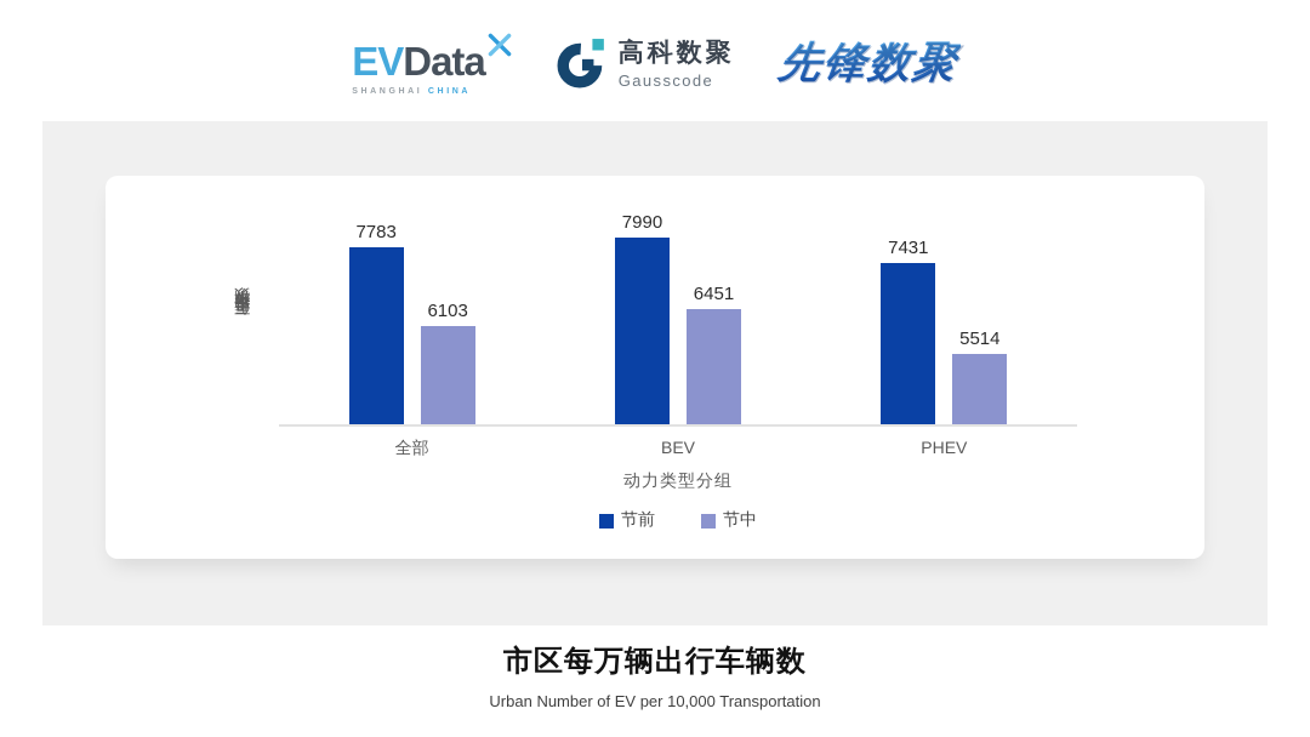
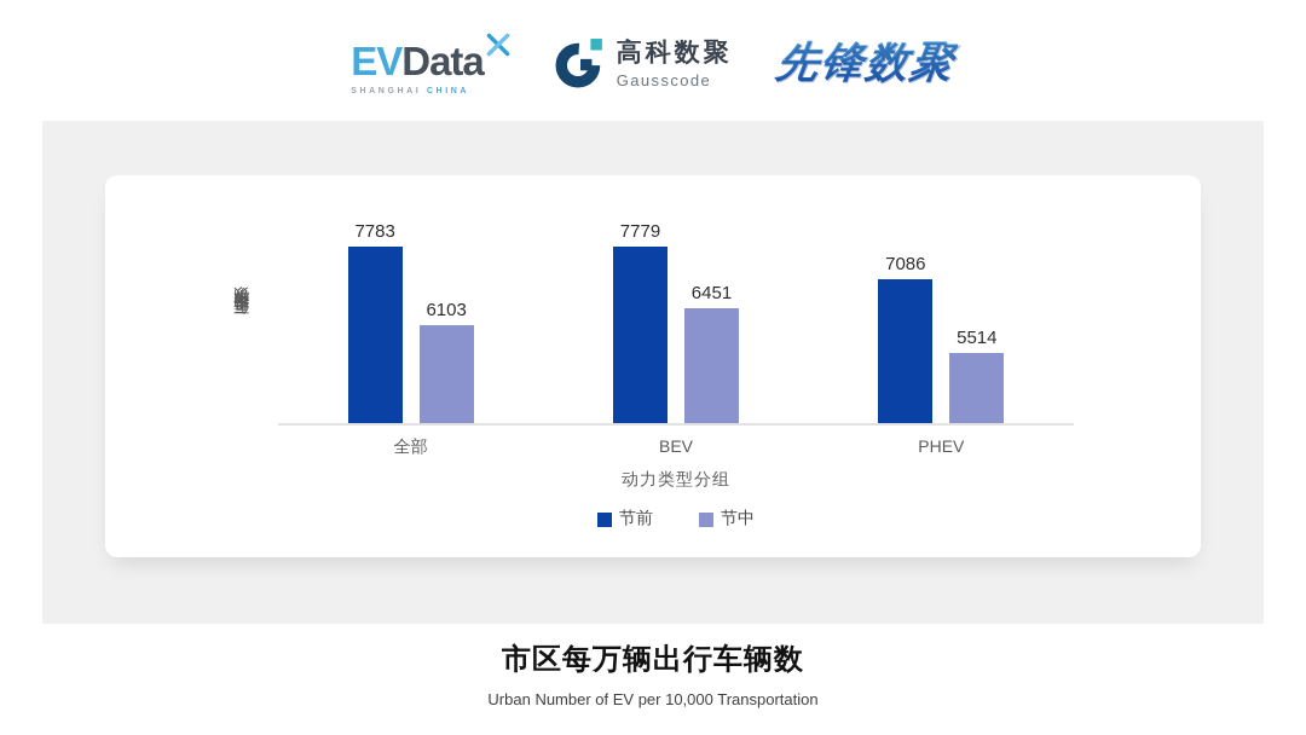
节前/BEV: 7990 -> 7779
节前/PHEV: 7431 -> 7086
